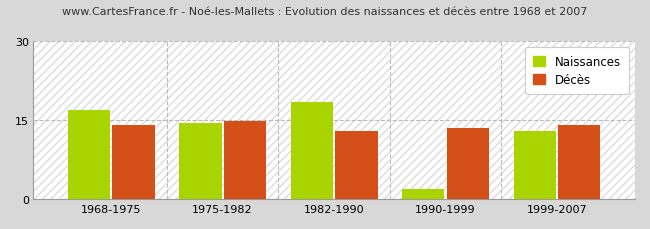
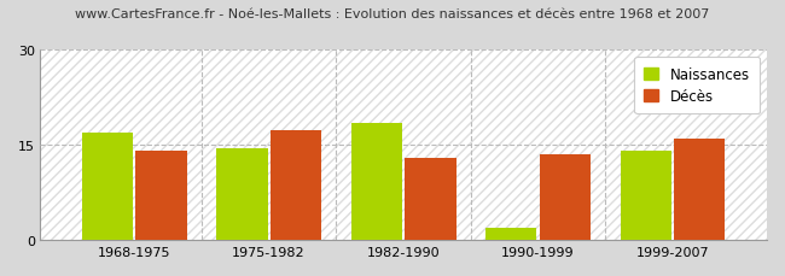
Décès/1975-1982: 14.8 -> 17.2
Naissances/1999-2007: 13.0 -> 14.0
Décès/1999-2007: 14.0 -> 16.0
